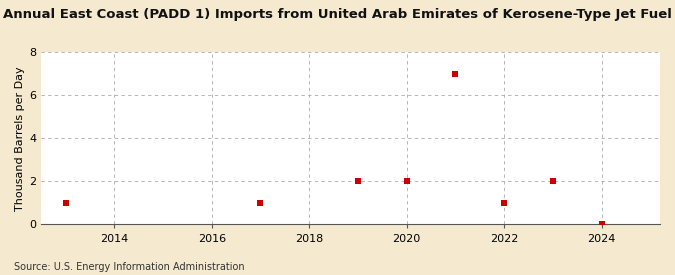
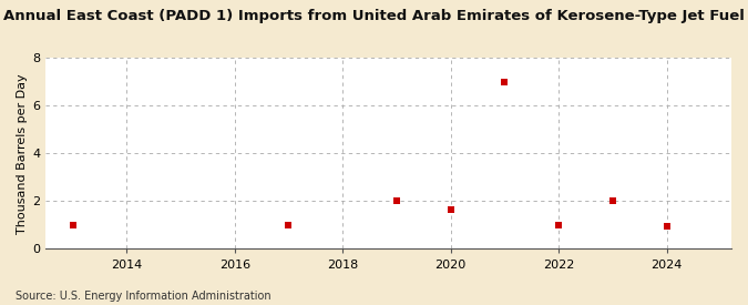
2020: 2.00 -> 1.65
2024: 0.04 -> 0.95
